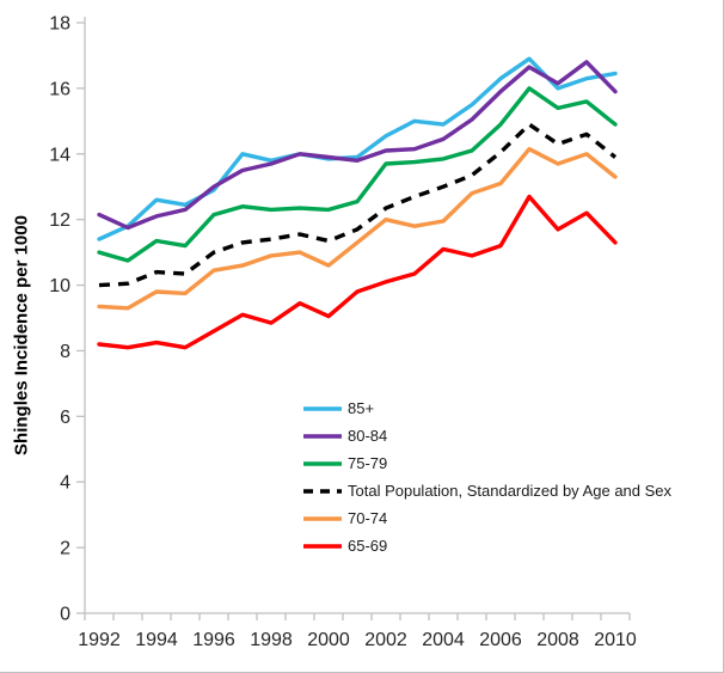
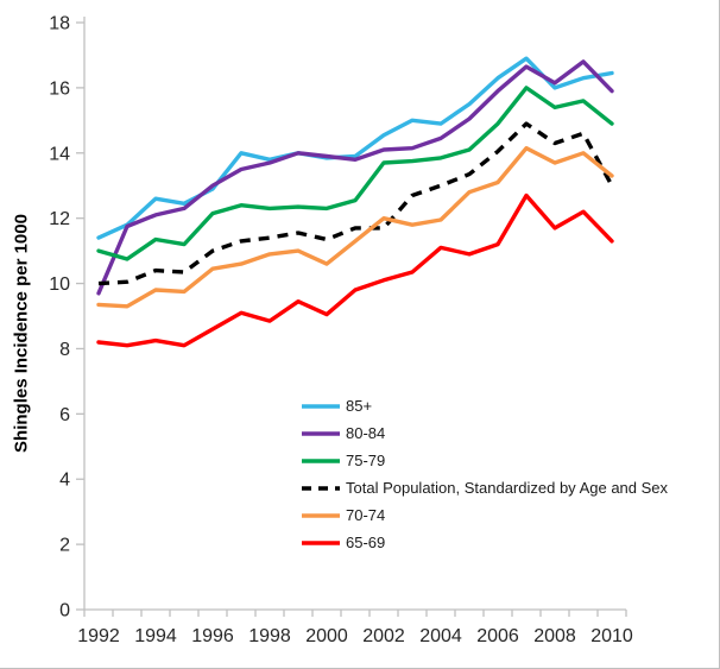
80-84/1992: 12.2 -> 9.7
Total Population, Standardized by Age and Sex/2002: 12.3 -> 11.7
Total Population, Standardized by Age and Sex/2010: 13.9 -> 13.0
